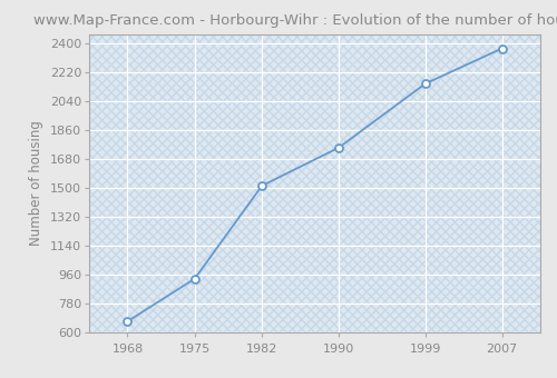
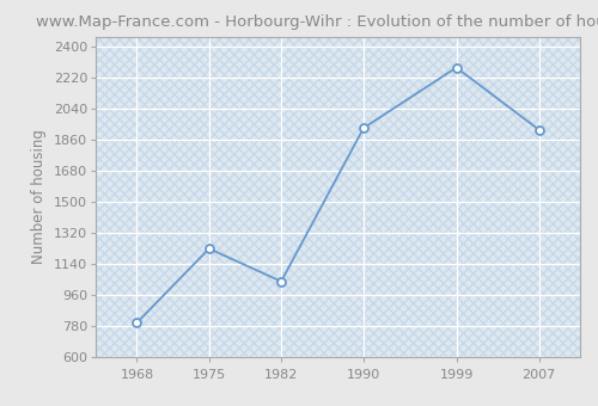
1968: 670 -> 800
1975: 940 -> 1230
1982: 1520 -> 1040
1990: 1750 -> 1930
1999: 2150 -> 2280
2007: 2370 -> 1920
